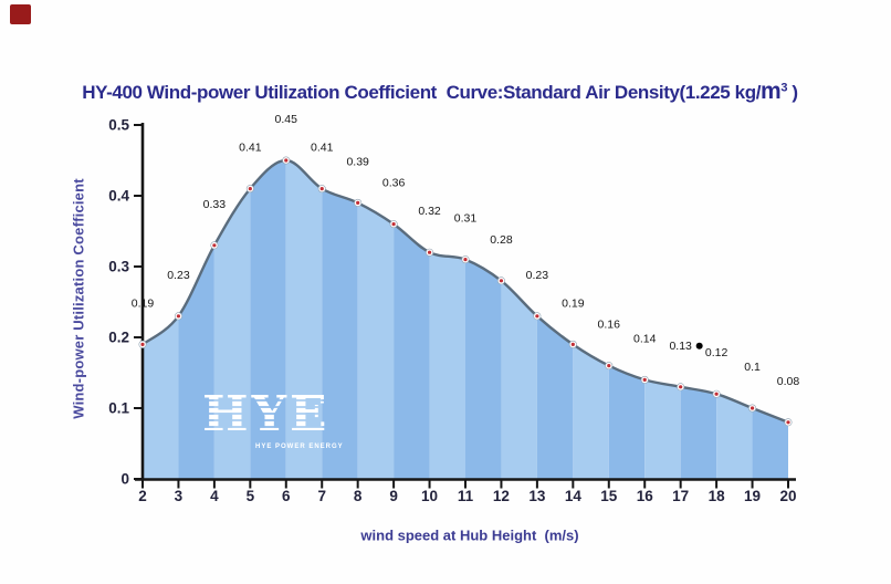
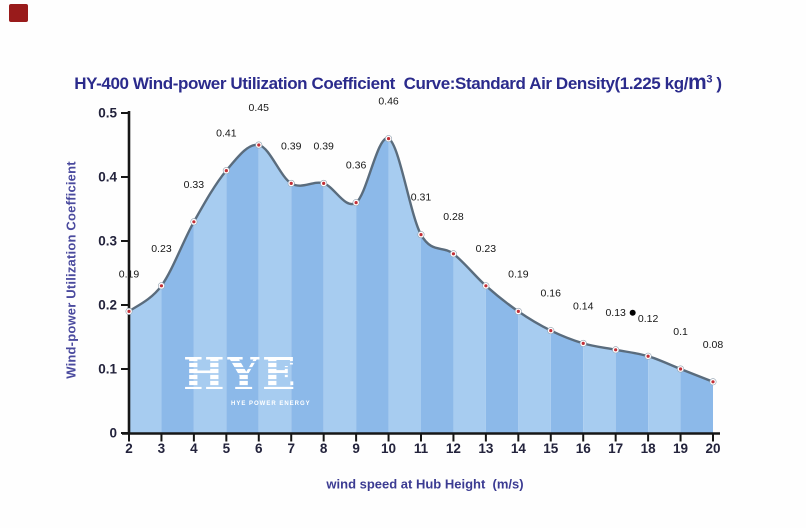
7: 0.41 -> 0.39
10: 0.32 -> 0.46
